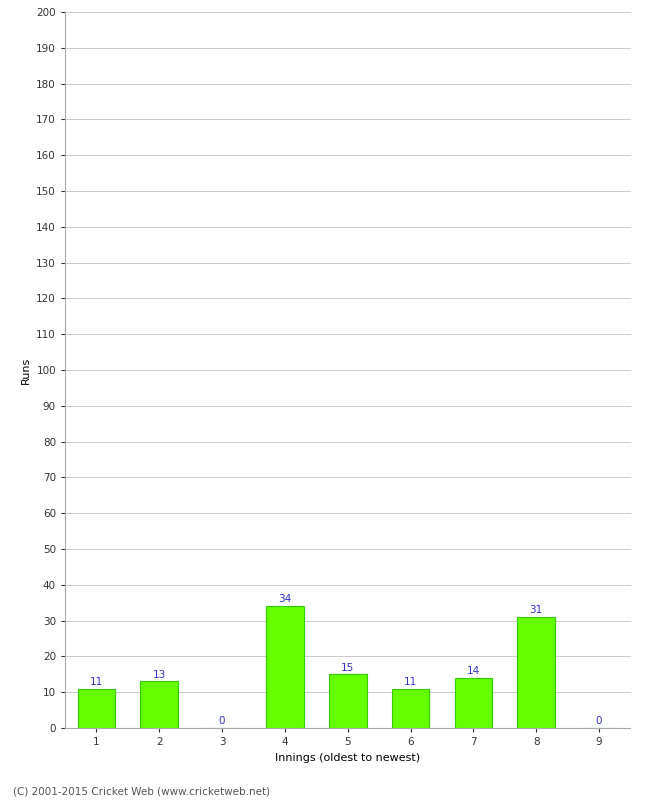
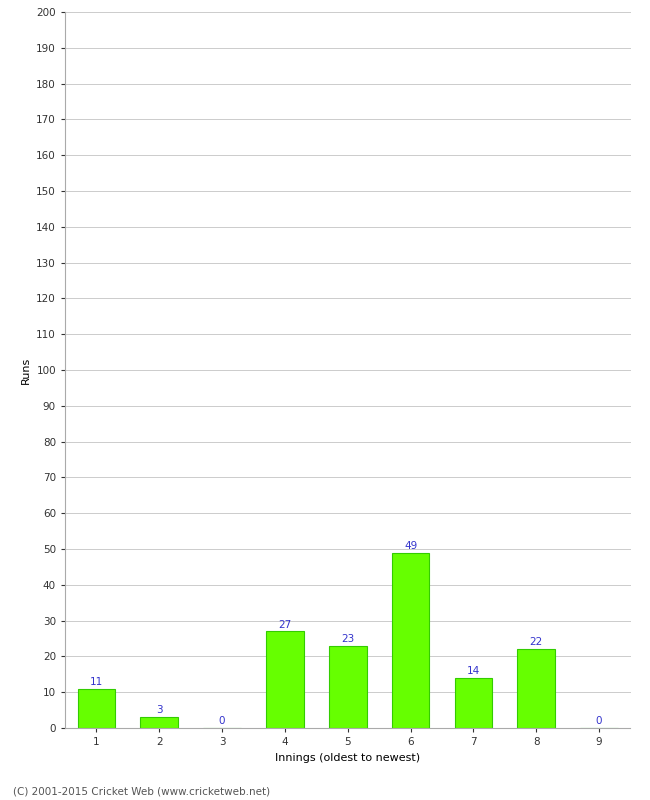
2: 13 -> 3
4: 34 -> 27
5: 15 -> 23
6: 11 -> 49
8: 31 -> 22
